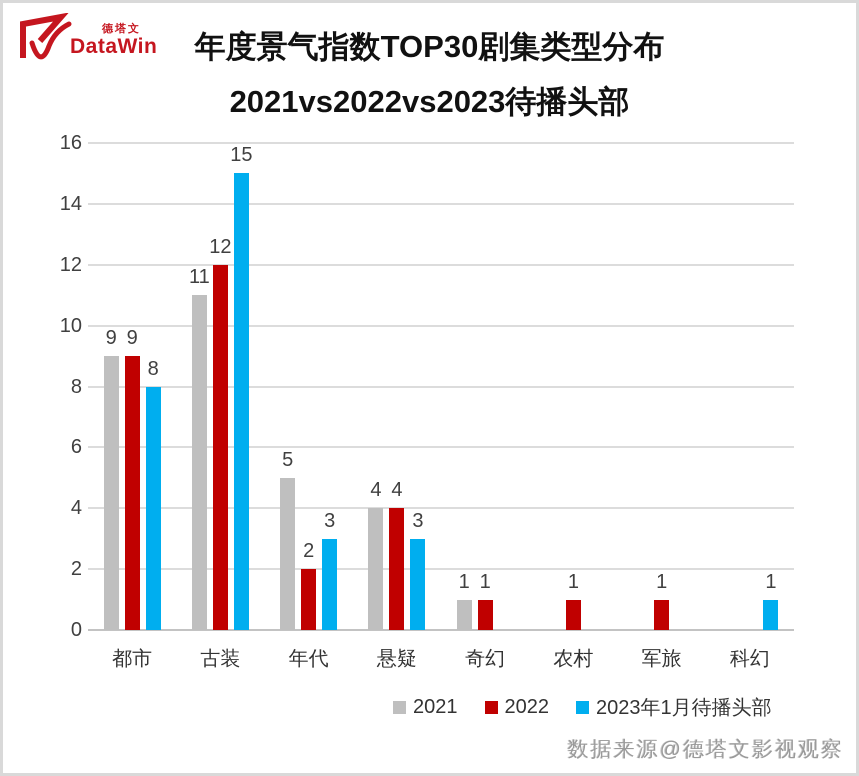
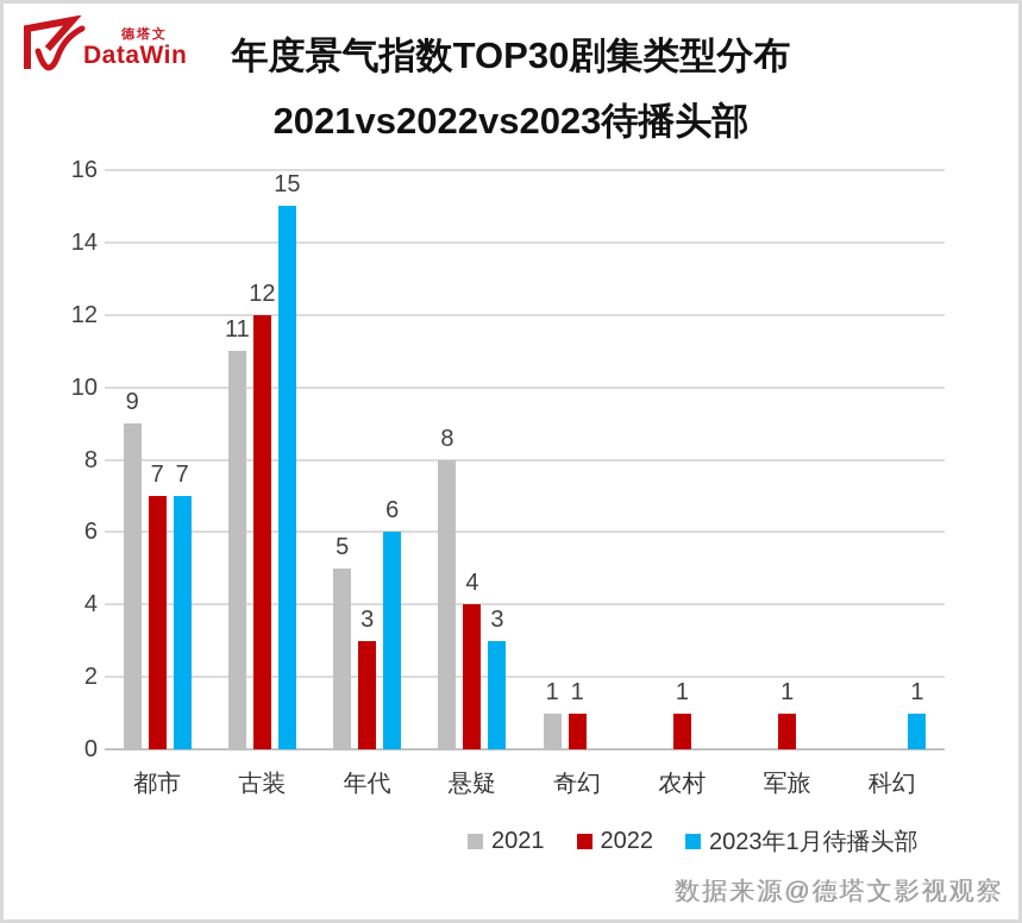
2022/都市: 9 -> 7
2023年1月待播头部/都市: 8 -> 7
2022/年代: 2 -> 3
2023年1月待播头部/年代: 3 -> 6
2021/悬疑: 4 -> 8
